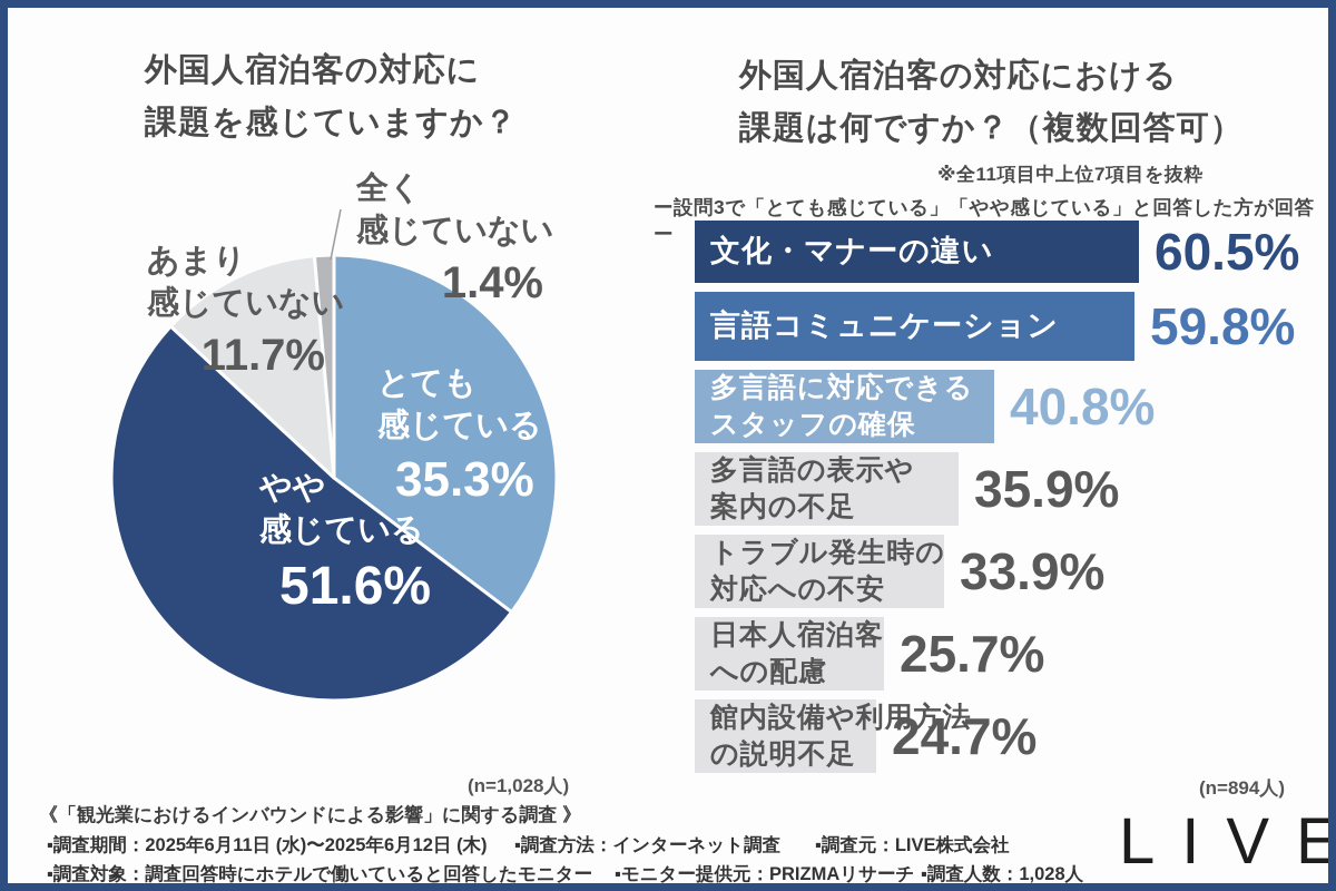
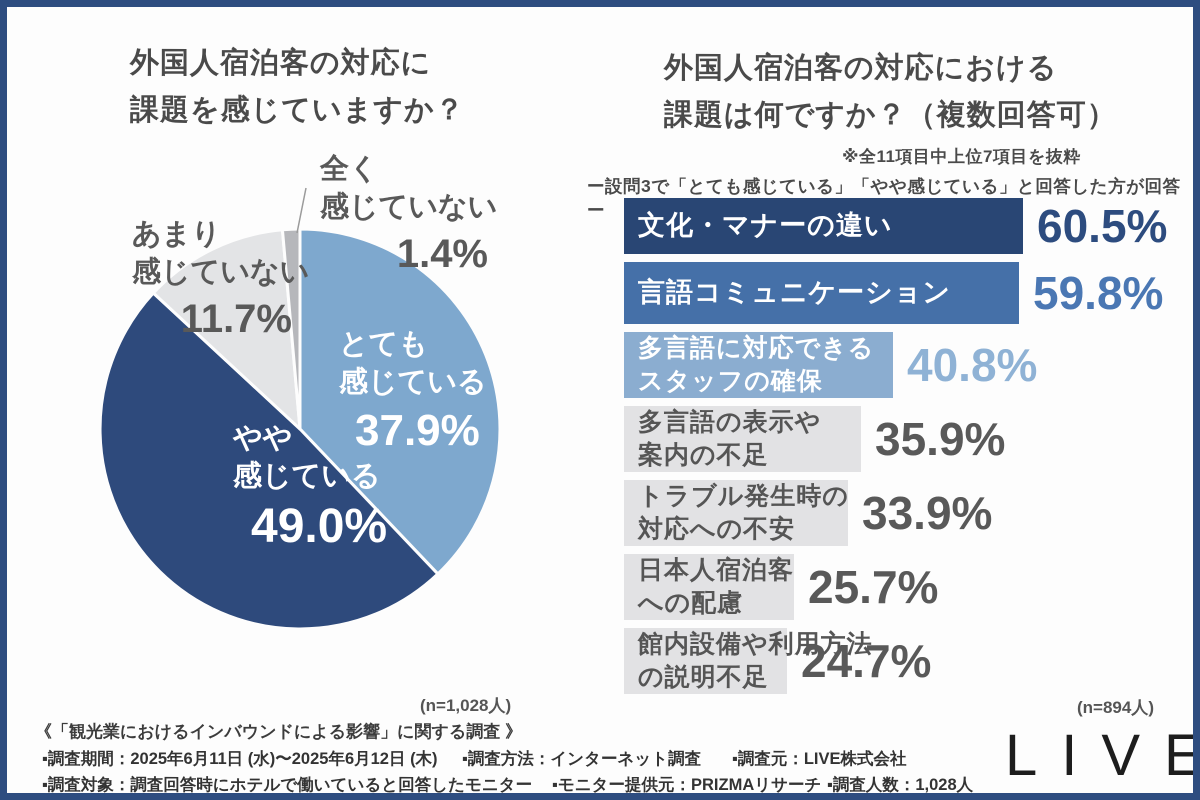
外国人宿泊客の対応に課題を感じていますか？/とても感じている: 35.3% -> 37.9%
外国人宿泊客の対応に課題を感じていますか？/やや感じている: 51.6% -> 49.0%
